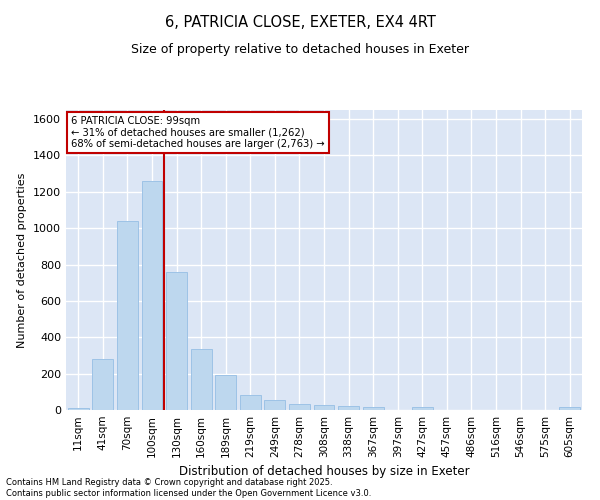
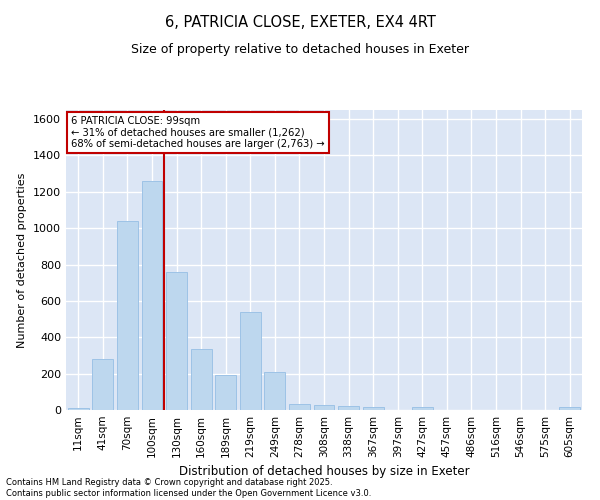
219sqm: 80 -> 540
249sqm: 60 -> 210
